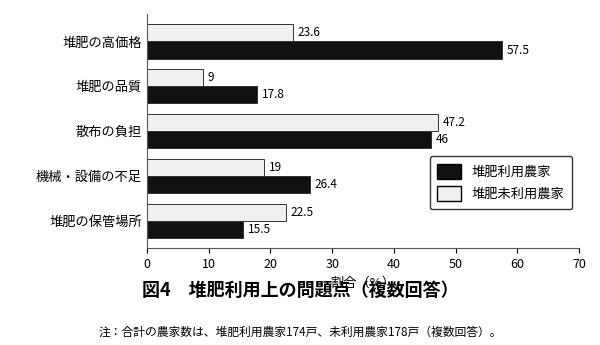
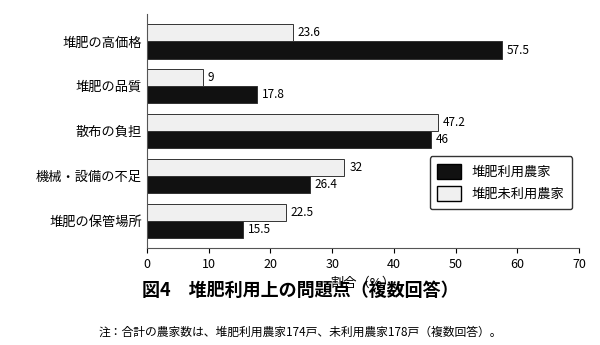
堆肥未利用農家/機械・設備の不足: 19 -> 32
